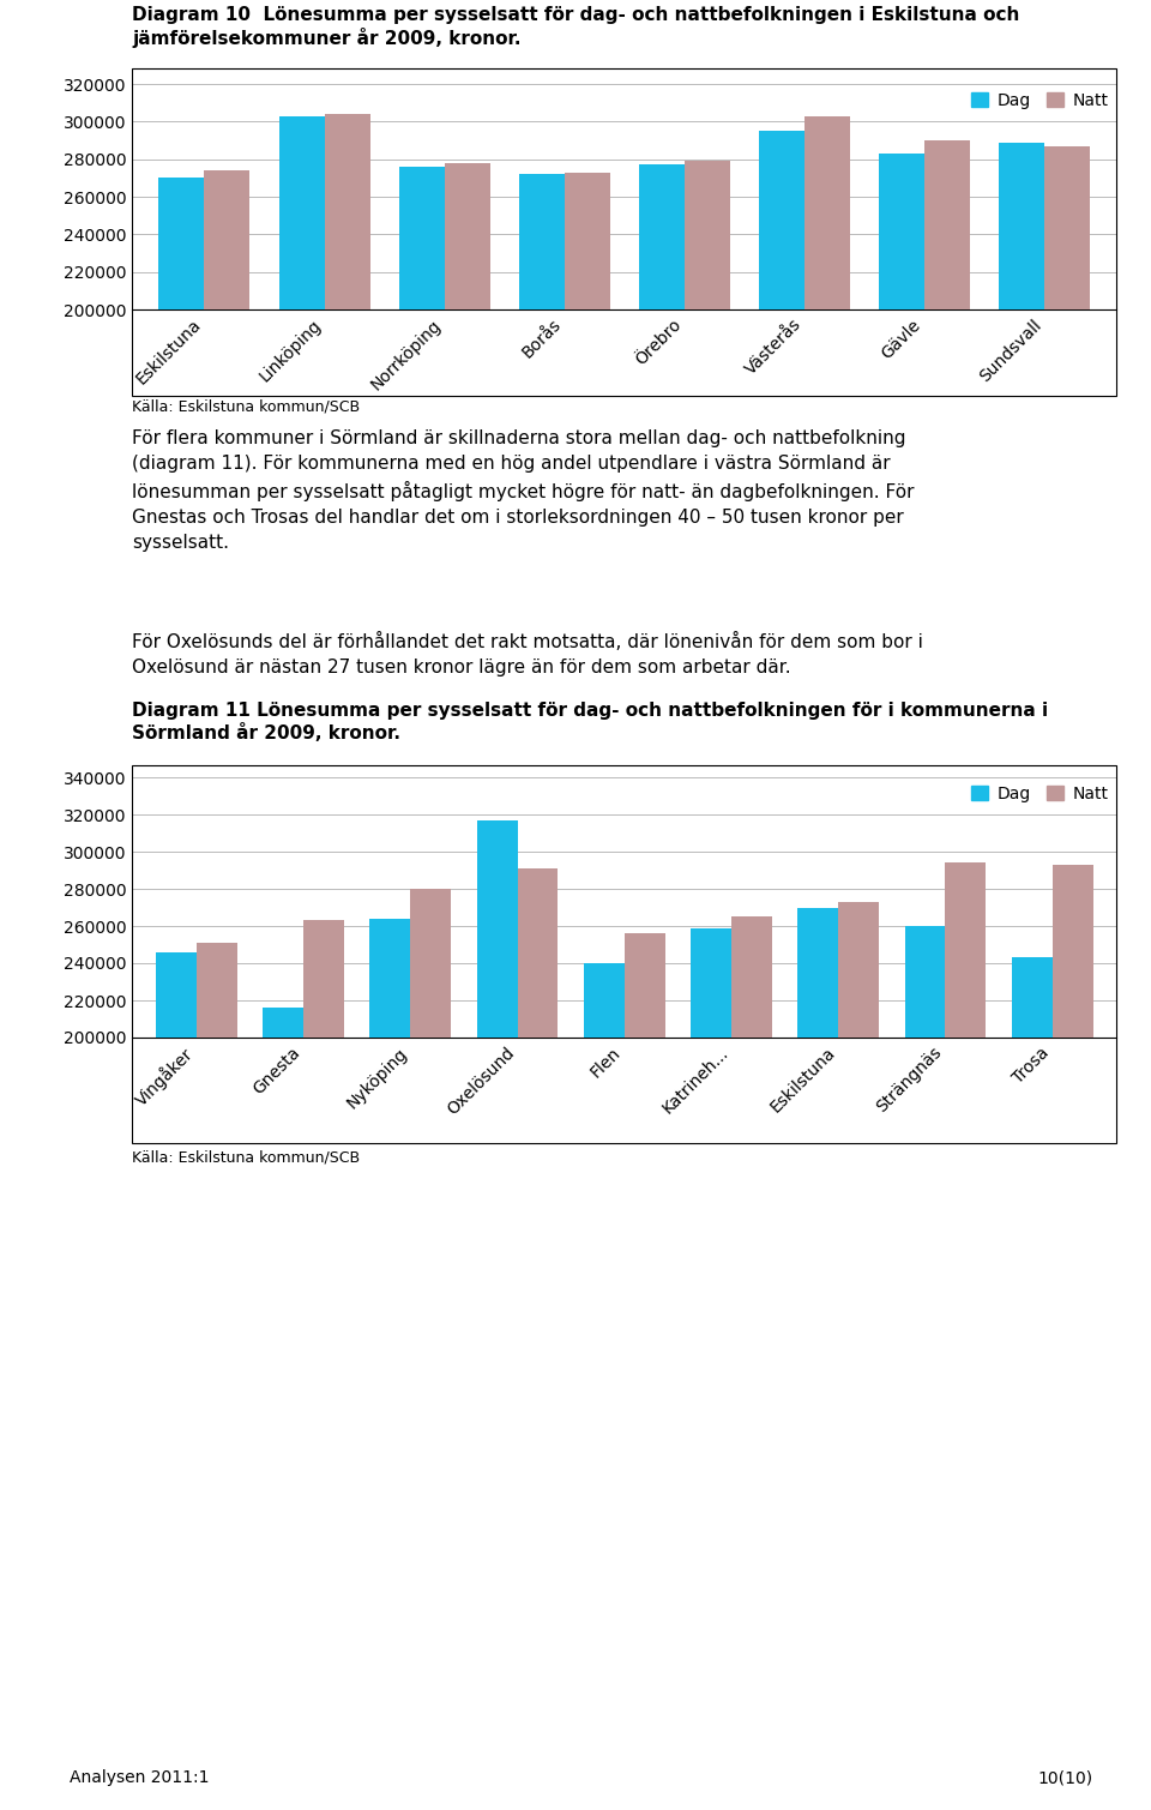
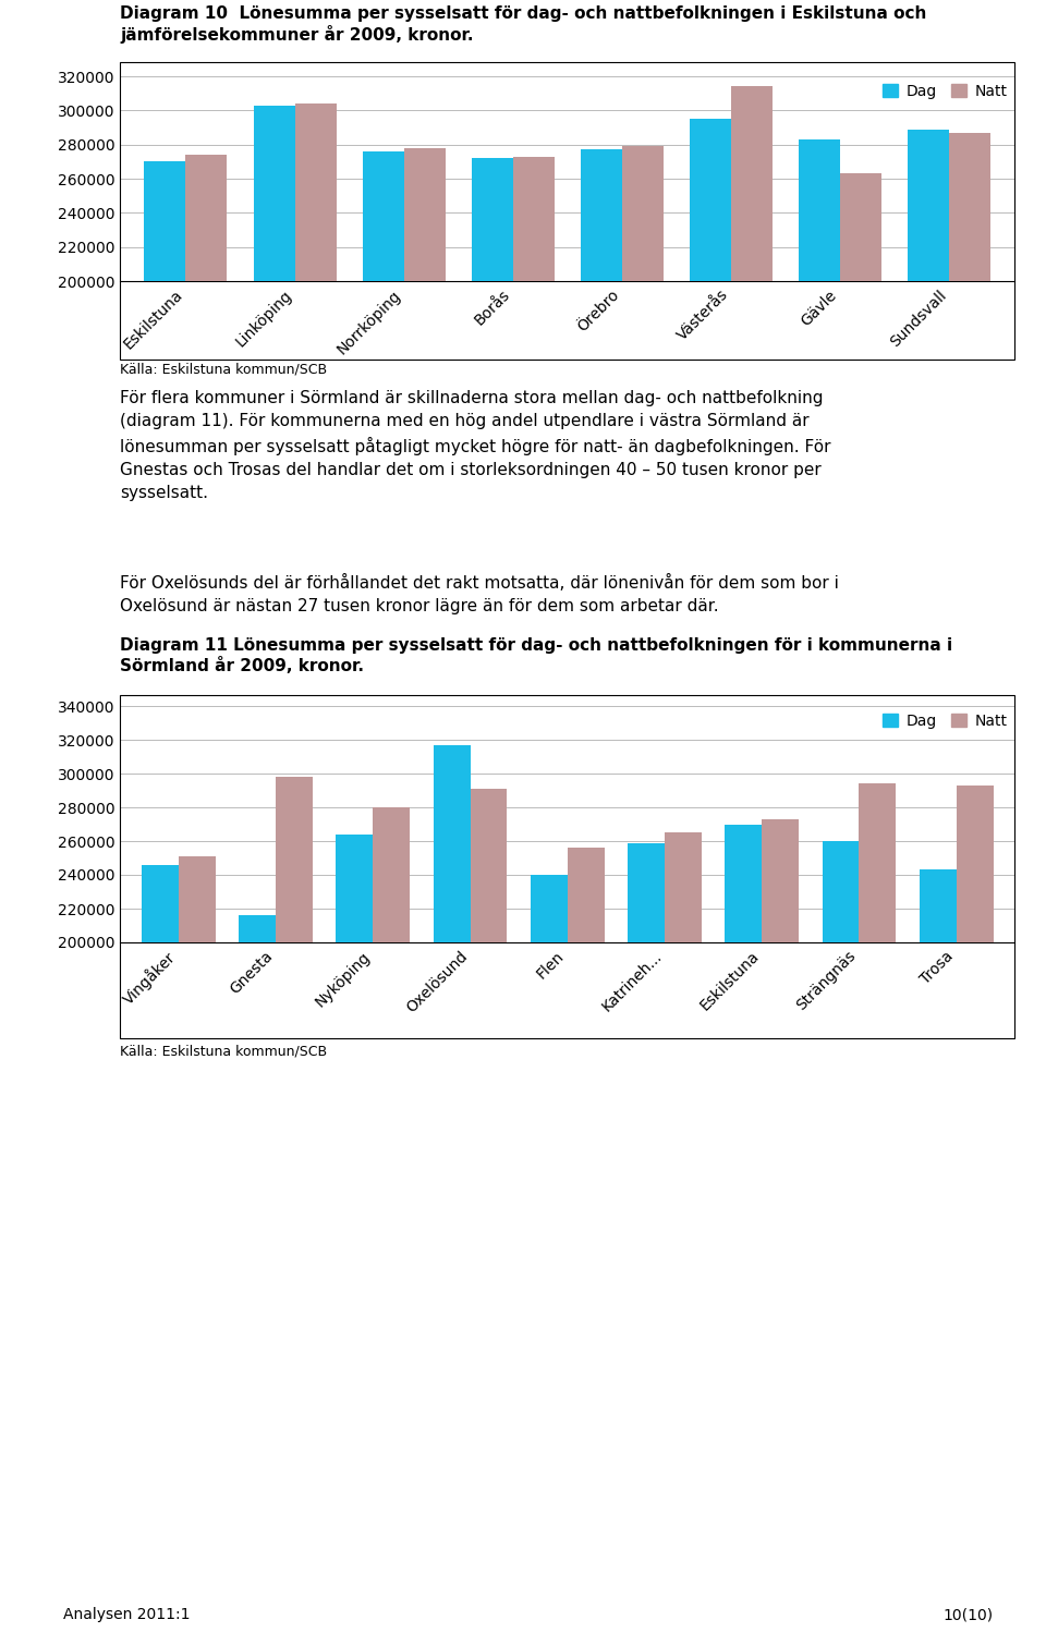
Natt/Västerås: 303000 -> 314000
Natt/Gävle: 290000 -> 263000
Natt/Gnesta: 263000 -> 298000
